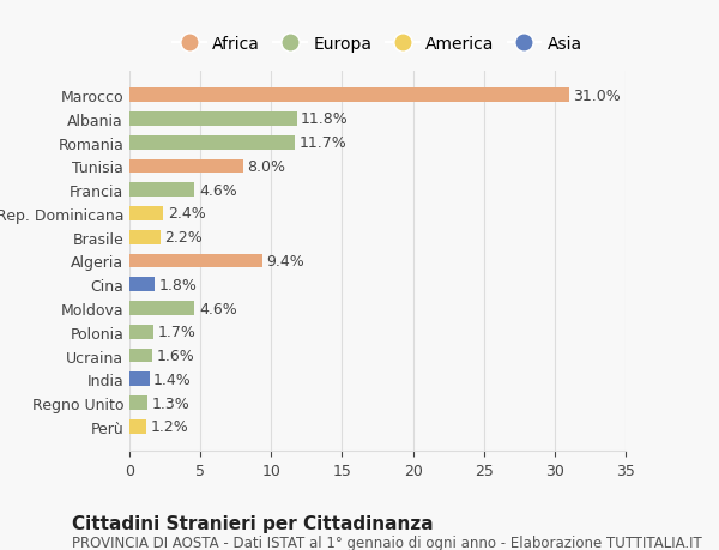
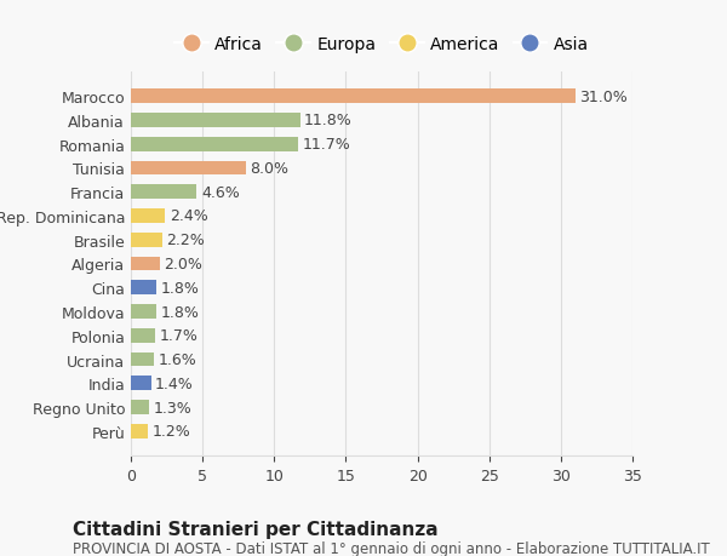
Algeria: 9.4% -> 2.0%
Moldova: 4.6% -> 1.8%
